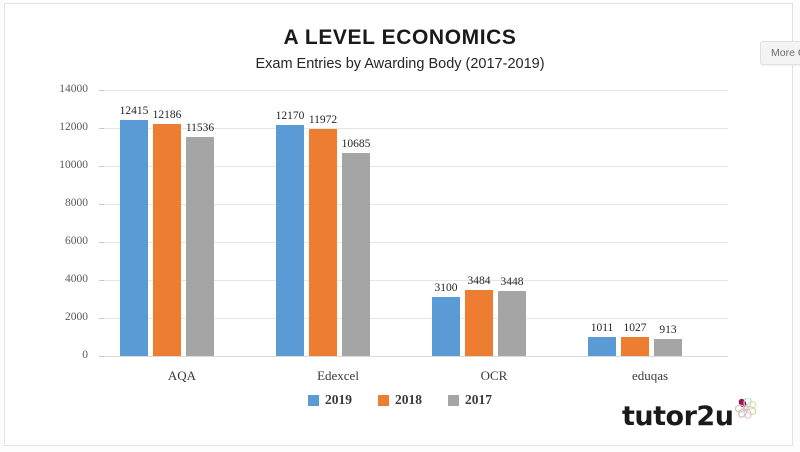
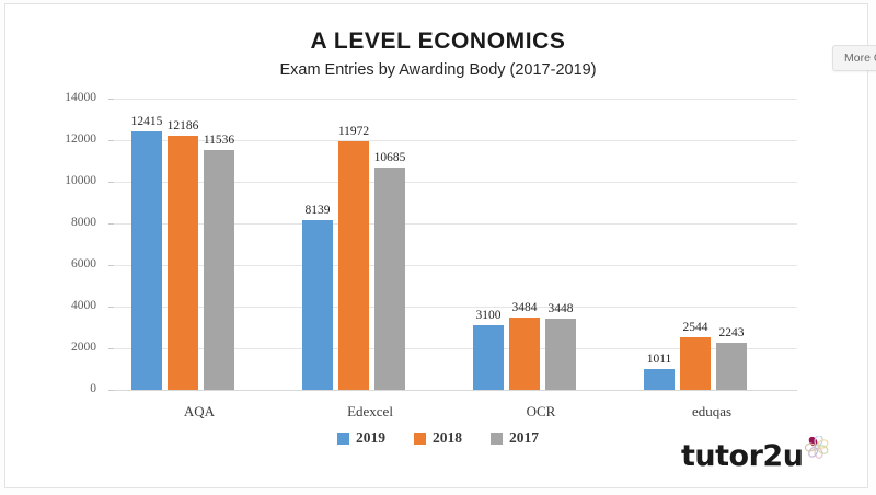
2019/Edexcel: 12170 -> 8139
2018/eduqas: 1027 -> 2544
2017/eduqas: 913 -> 2243
